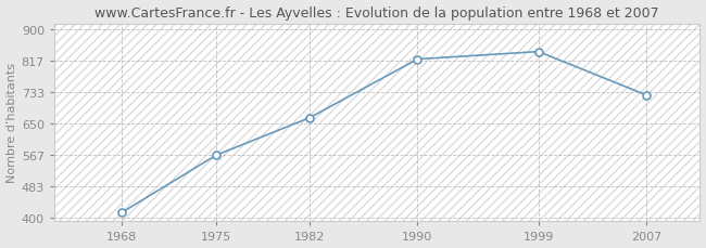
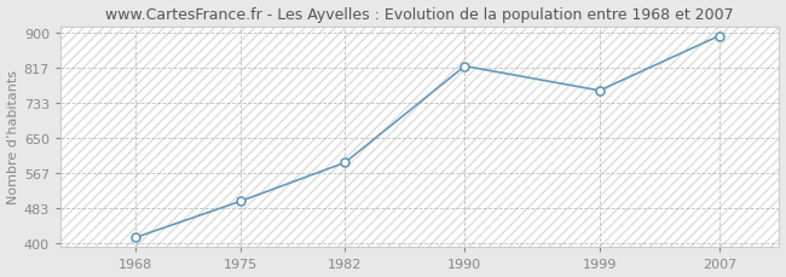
1975: 565 -> 499
1982: 665 -> 591
1999: 840 -> 762
2007: 725 -> 892
